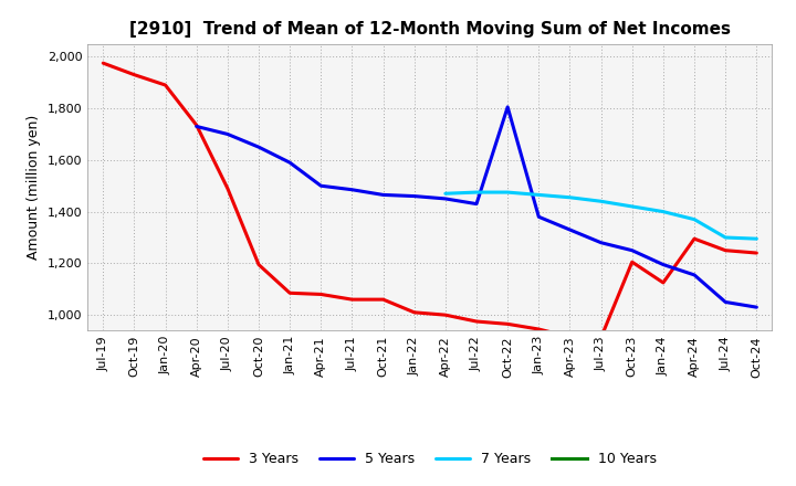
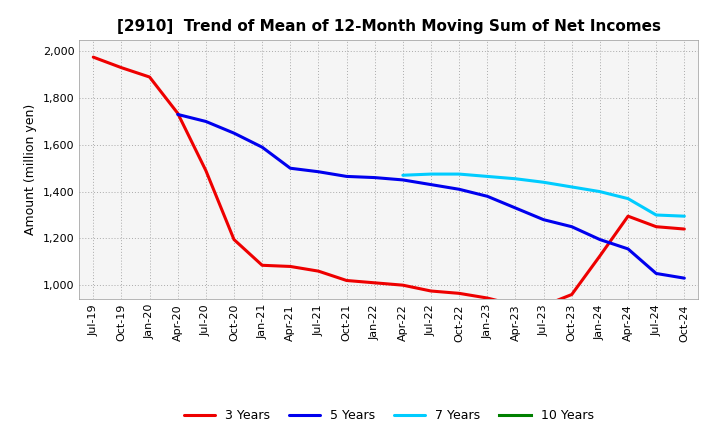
3 Years/Oct-21: 1,060 -> 1,020
5 Years/Oct-22: 1,805 -> 1,410
3 Years/Oct-23: 1,205 -> 960
